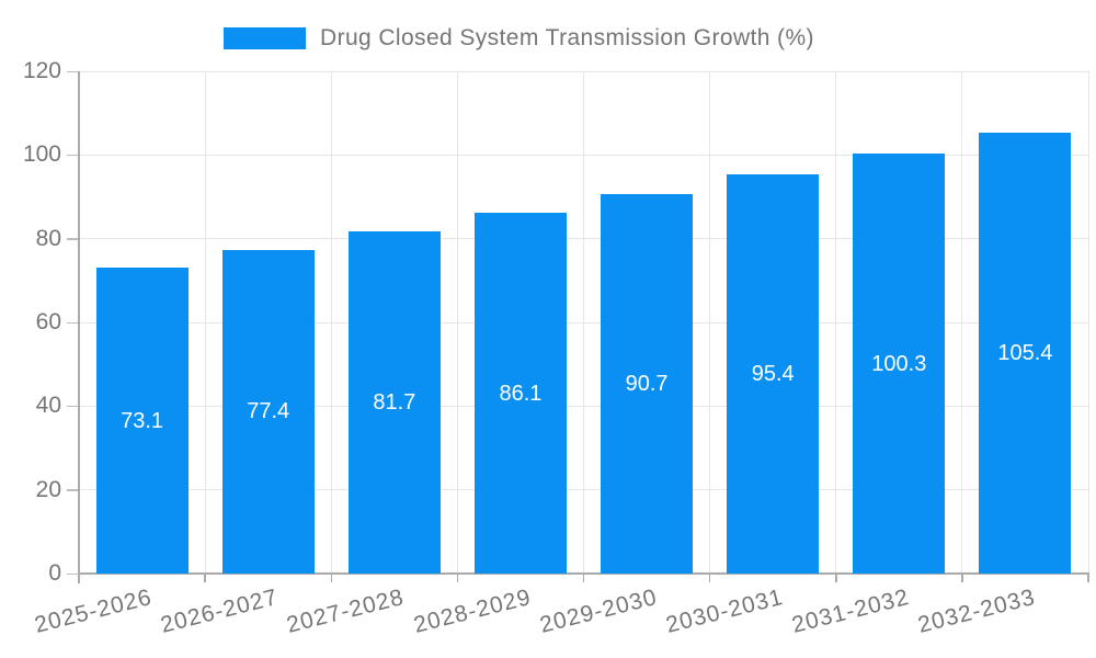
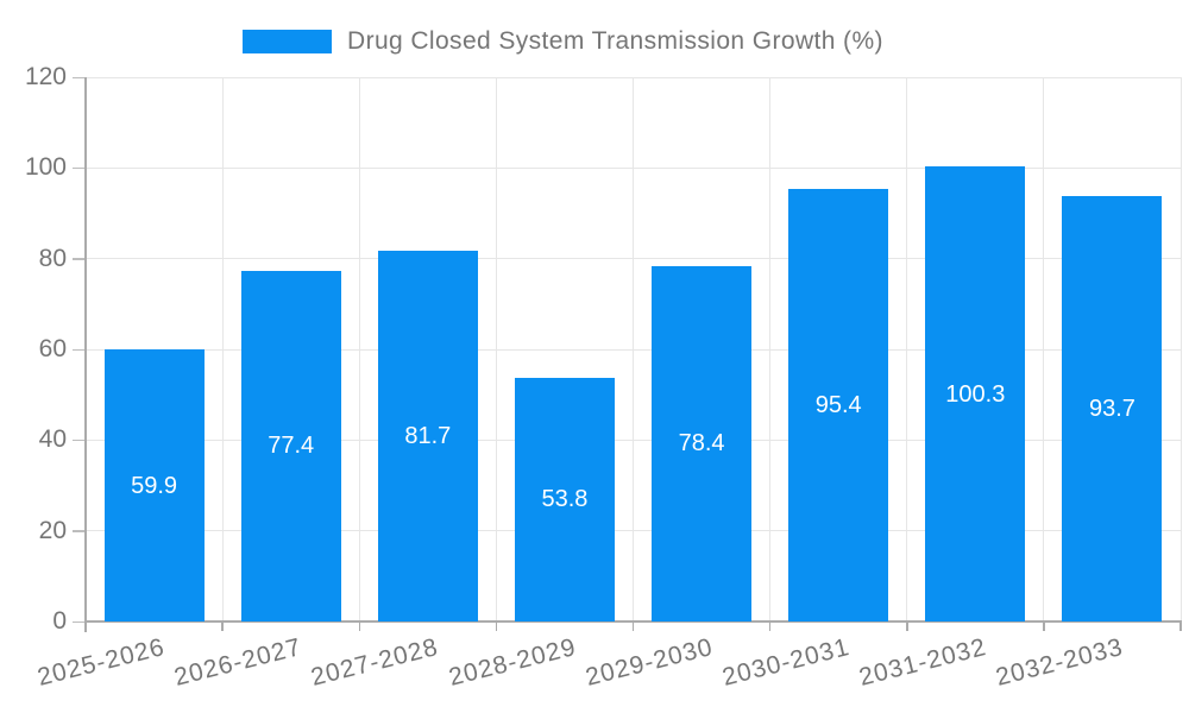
2025-2026: 73.1 -> 59.9
2028-2029: 86.1 -> 53.8
2029-2030: 90.7 -> 78.4
2032-2033: 105.4 -> 93.7
